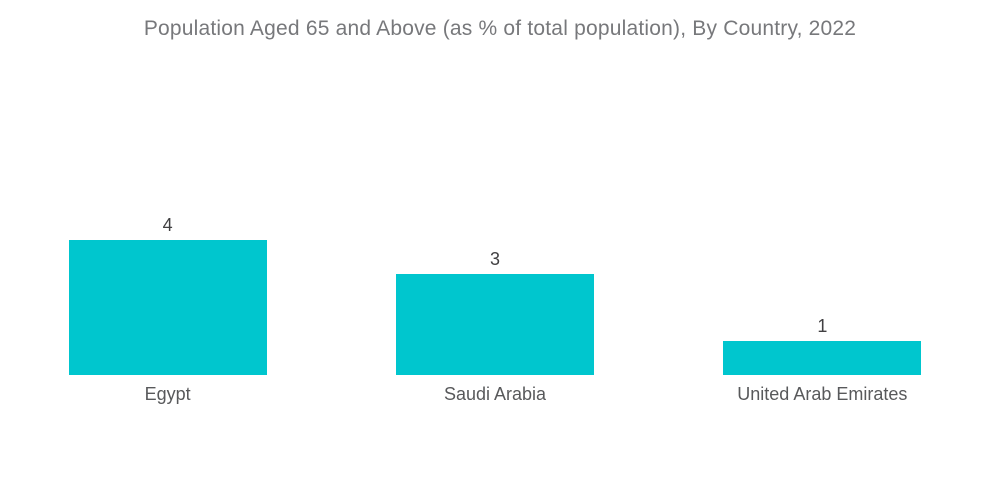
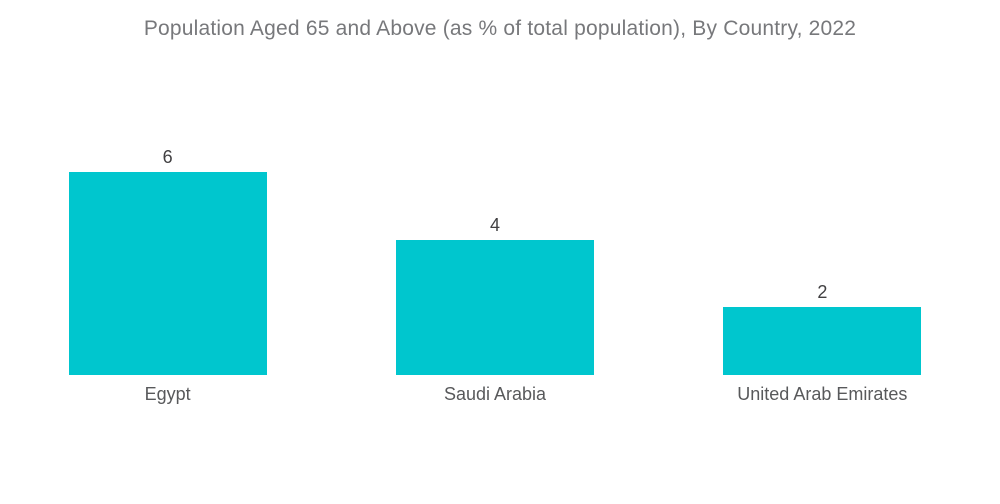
Egypt: 4 -> 6
Saudi Arabia: 3 -> 4
United Arab Emirates: 1 -> 2
